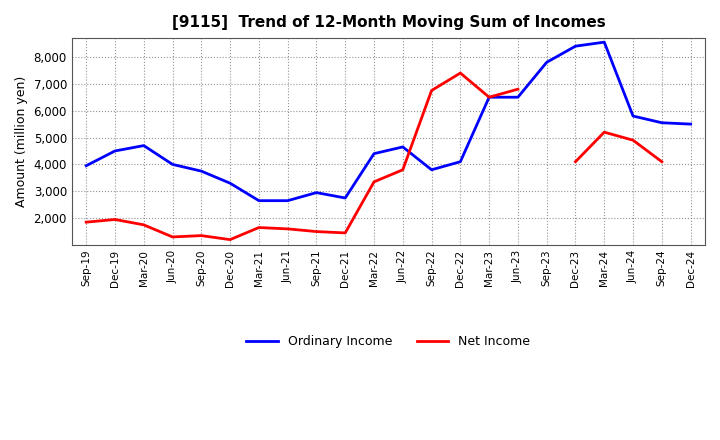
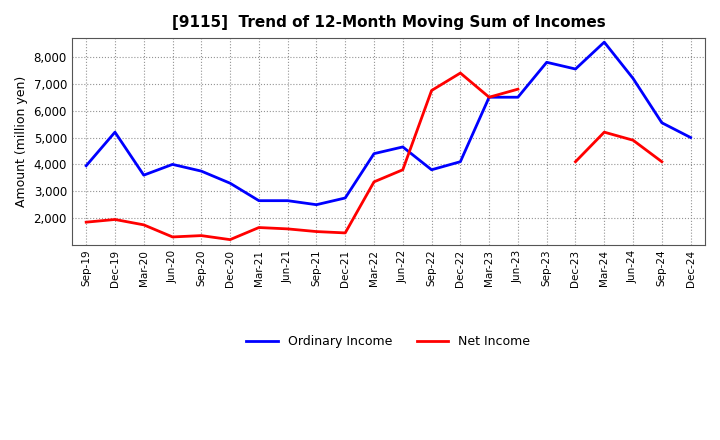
Ordinary Income/Dec-19: 4,500 -> 5,200
Ordinary Income/Mar-20: 4,700 -> 3,600
Ordinary Income/Sep-21: 2,950 -> 2,500
Ordinary Income/Dec-23: 8,400 -> 7,550
Ordinary Income/Jun-24: 5,800 -> 7,200
Ordinary Income/Dec-24: 5,500 -> 5,000
